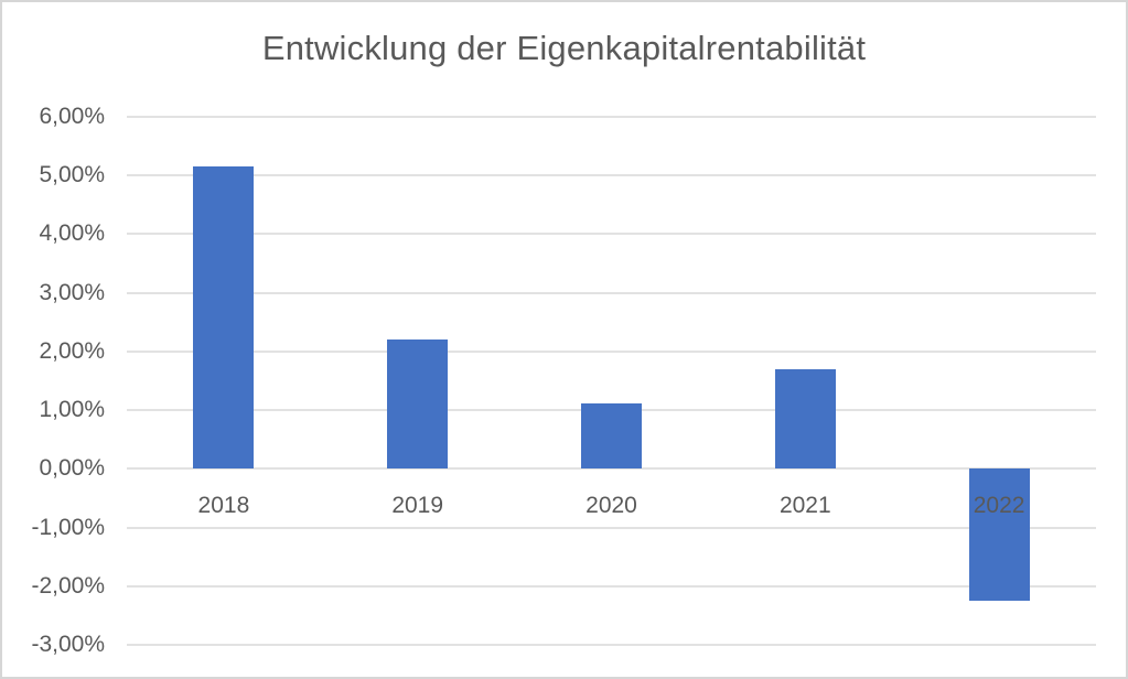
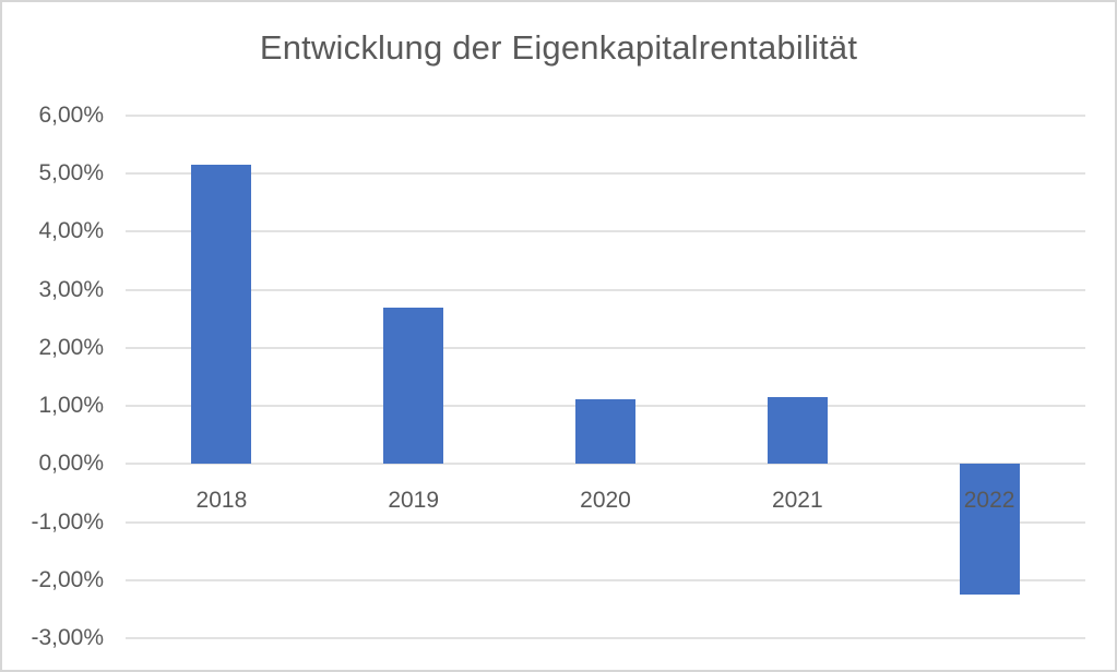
2019: 2,2% -> 2,7%
2021: 1,7% -> 1,1%
